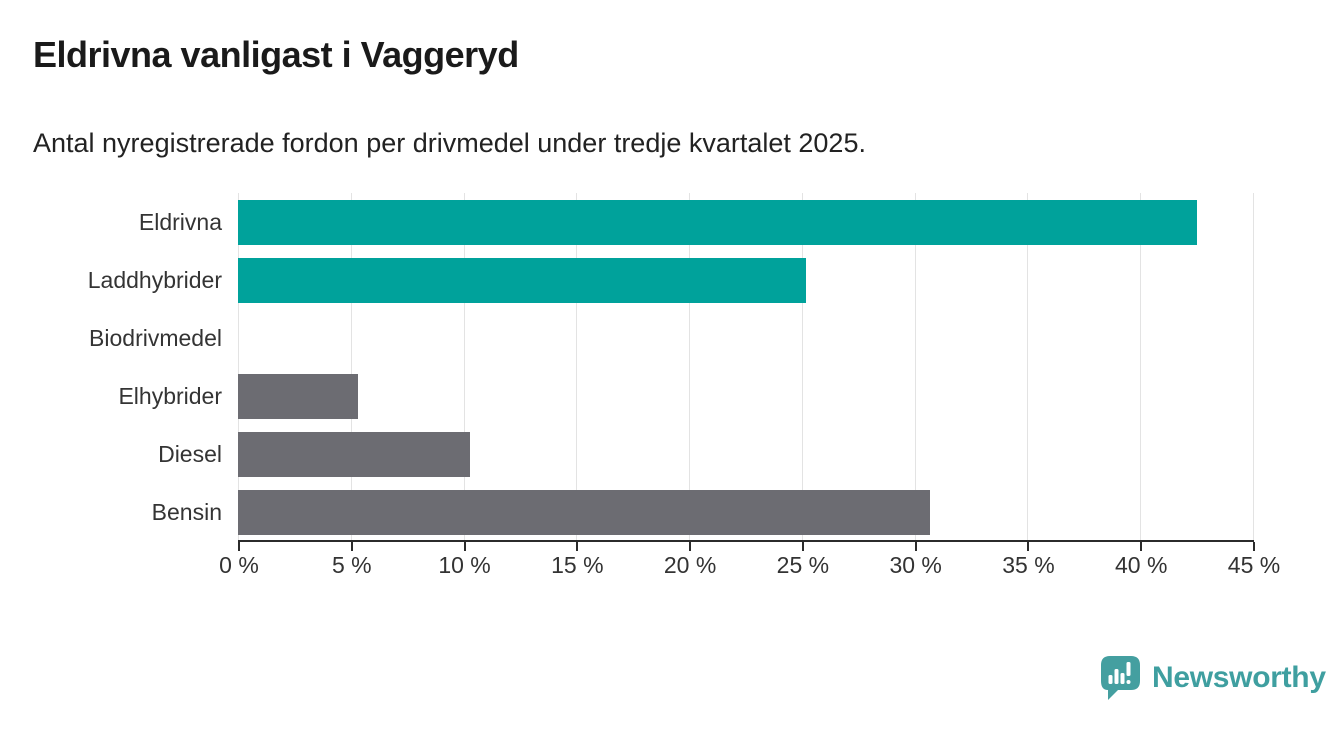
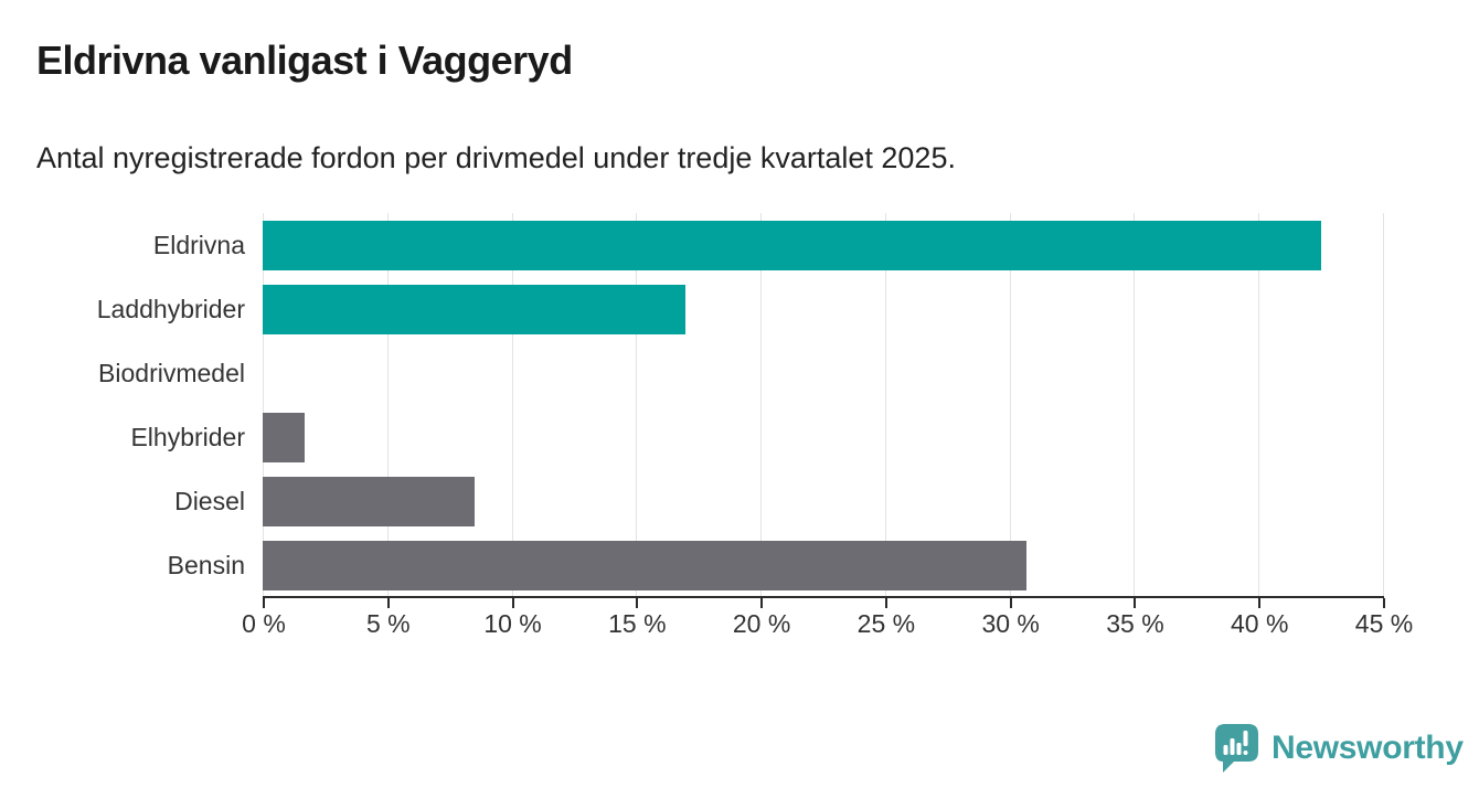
Laddhybrider: 25.2% -> 17.0%
Elhybrider: 5.3% -> 1.7%
Diesel: 10.3% -> 8.5%
